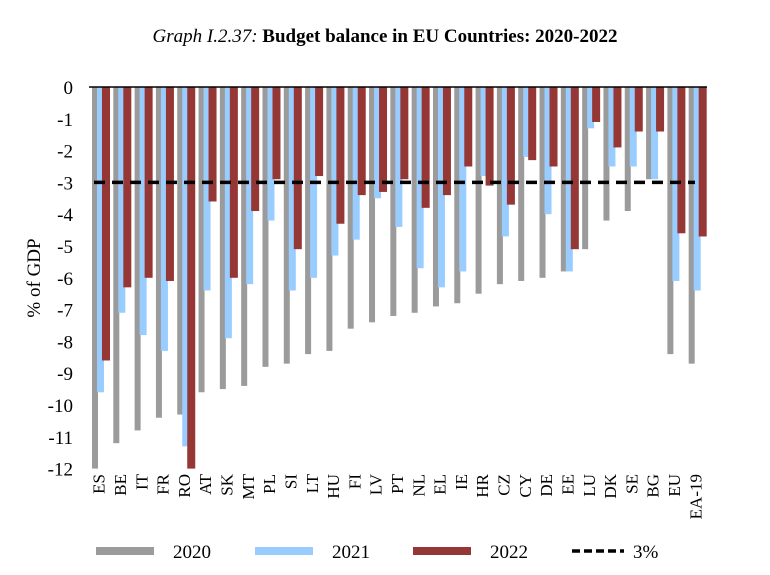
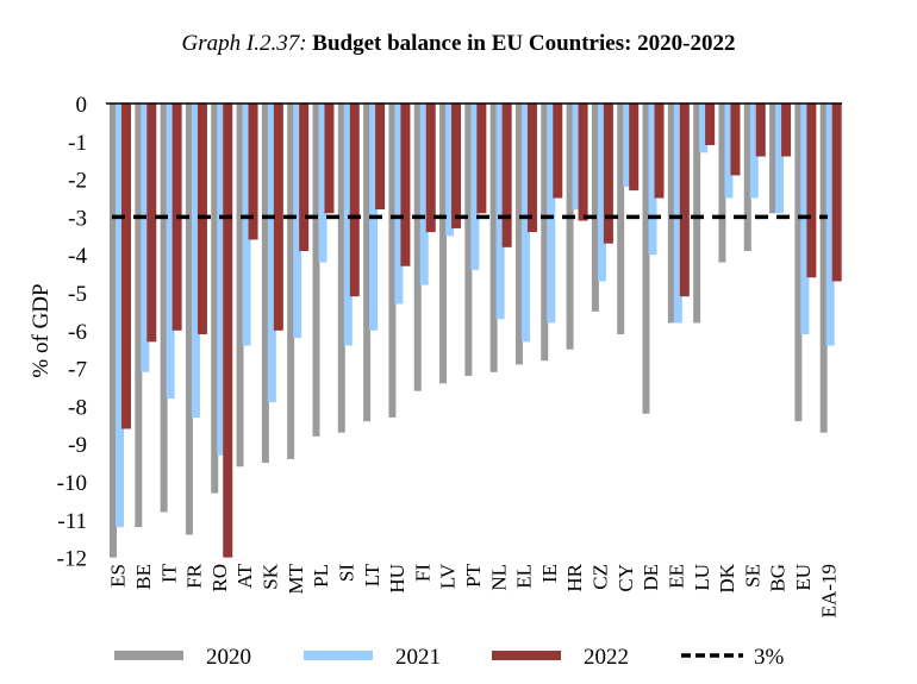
2021/ES: -9.6 -> -11.2
2020/FR: -10.4 -> -11.4
2021/RO: -11.3 -> -9.3
2020/CZ: -6.2 -> -5.5
2020/DE: -6.0 -> -8.2
2020/LU: -5.1 -> -5.8
